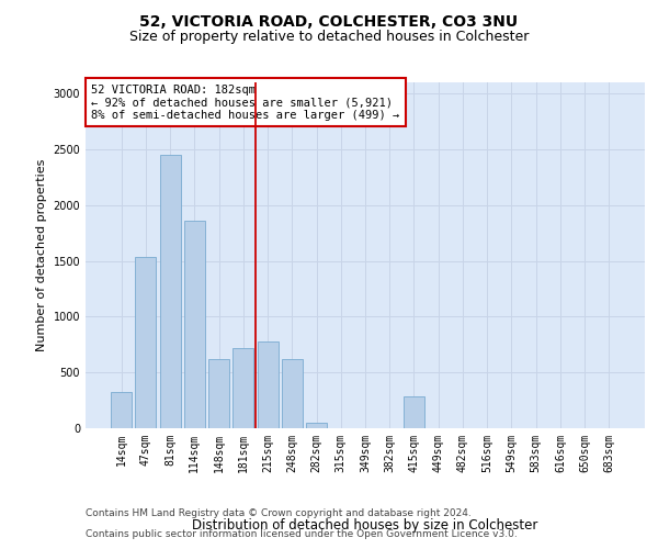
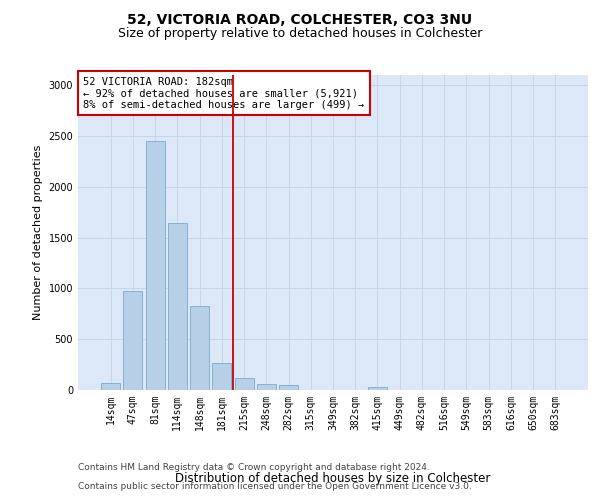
14sqm: 320 -> 60
47sqm: 1540 -> 980
114sqm: 1860 -> 1640
148sqm: 620 -> 830
181sqm: 720 -> 270
215sqm: 780 -> 120
248sqm: 620 -> 60
415sqm: 290 -> 30
